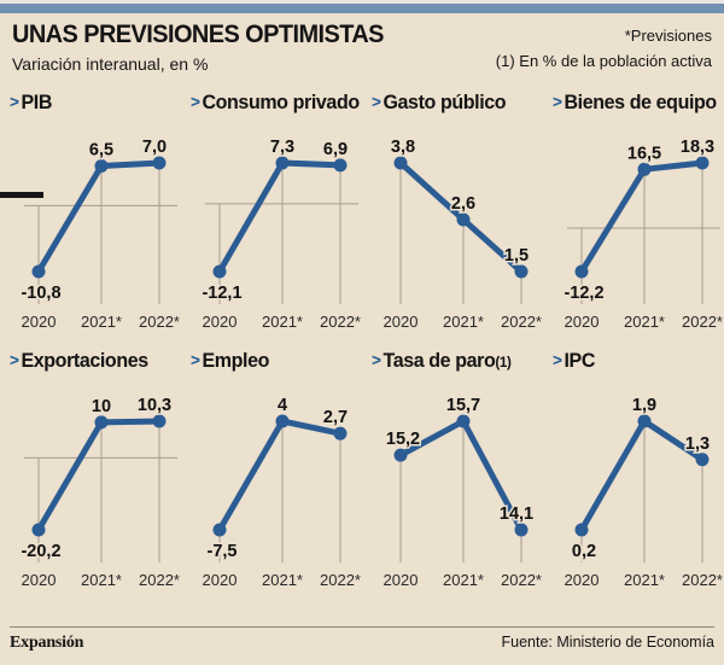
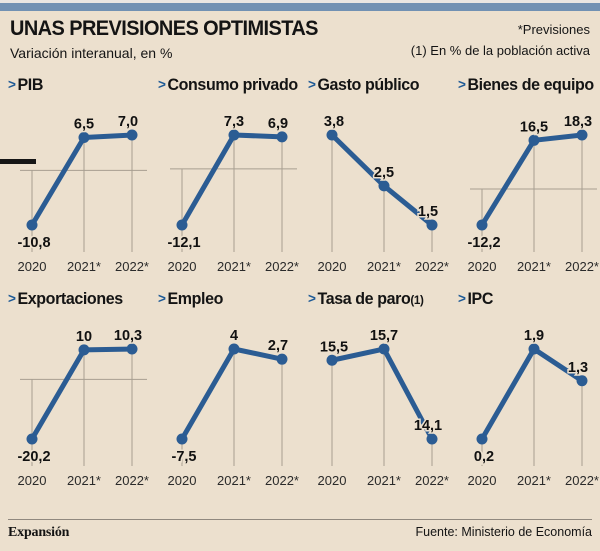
Gasto público/2021*: 2,6 -> 2,5
Tasa de paro/2020: 15,2 -> 15,5
